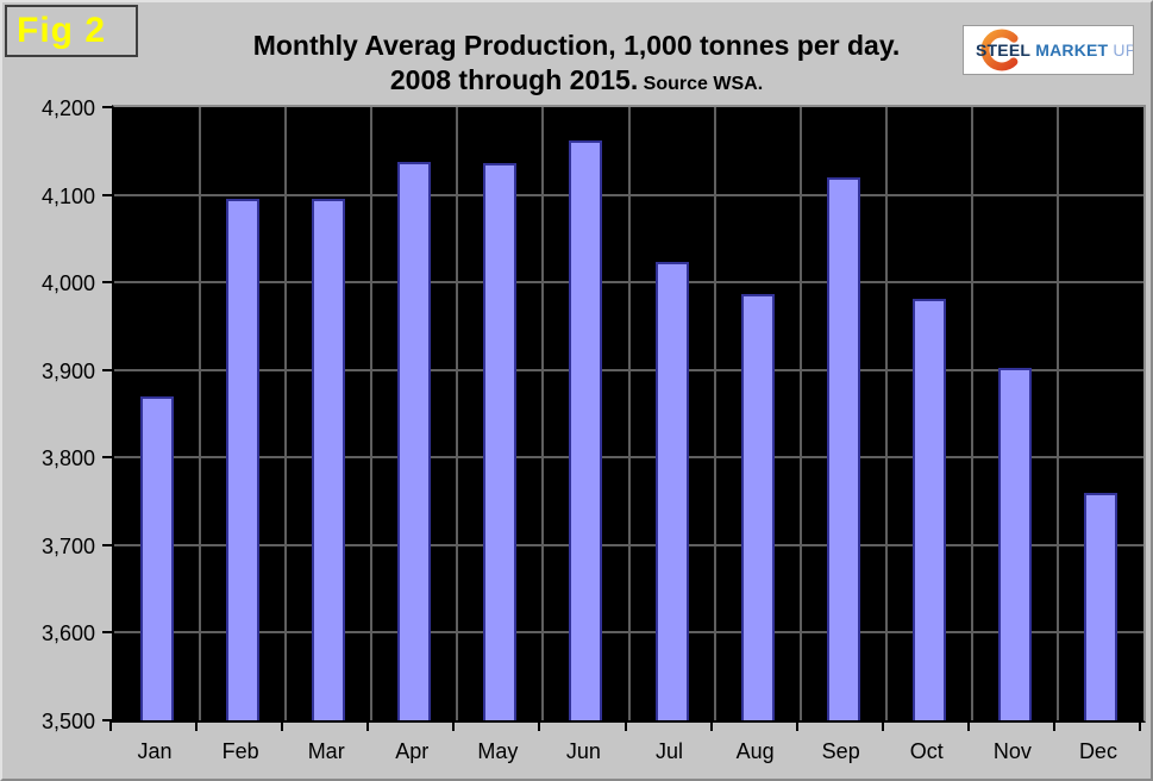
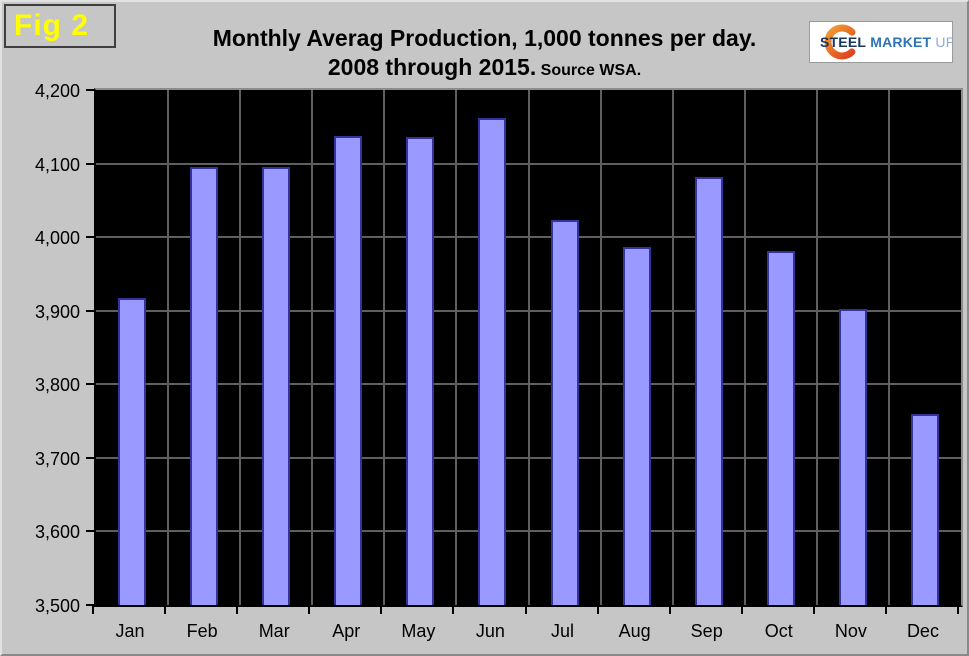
Jan: 3870 -> 3920
Sep: 4120 -> 4080
